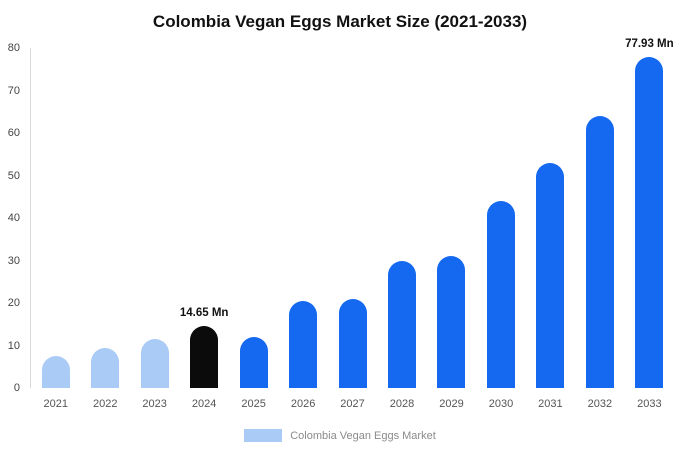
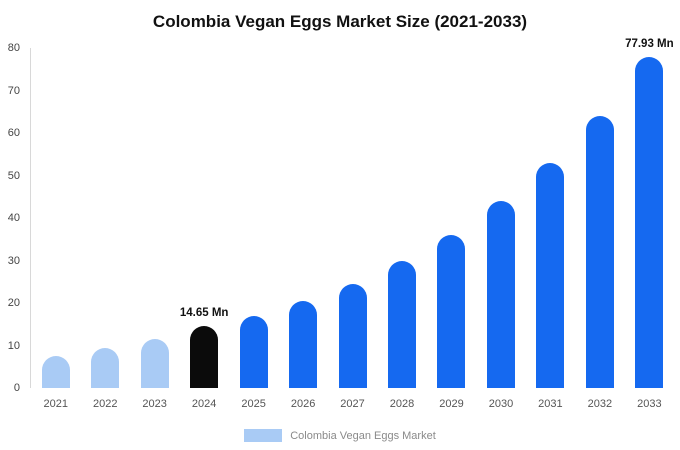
2025: 12 -> 17
2027: 21 -> 24
2029: 31 -> 36
